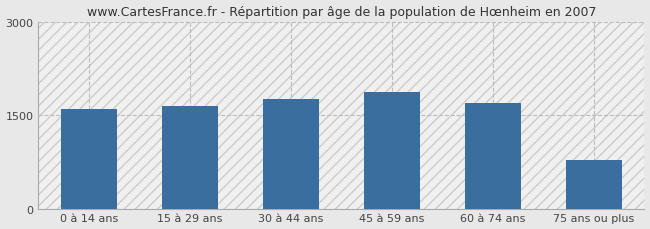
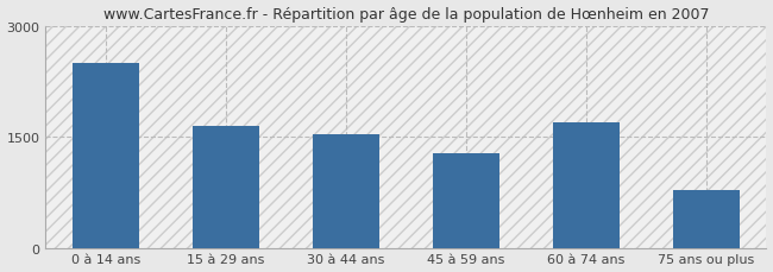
0 à 14 ans: 1600 -> 2500
30 à 44 ans: 1760 -> 1540
45 à 59 ans: 1870 -> 1280
